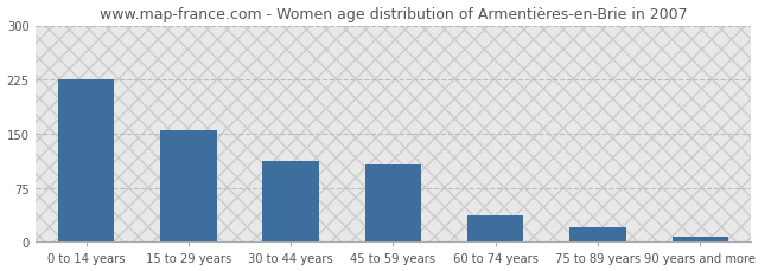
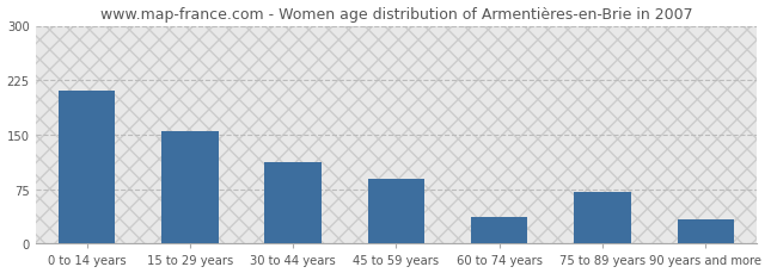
0 to 14 years: 226 -> 210
45 to 59 years: 108 -> 90
75 to 89 years: 20 -> 72
90 years and more: 8 -> 34
